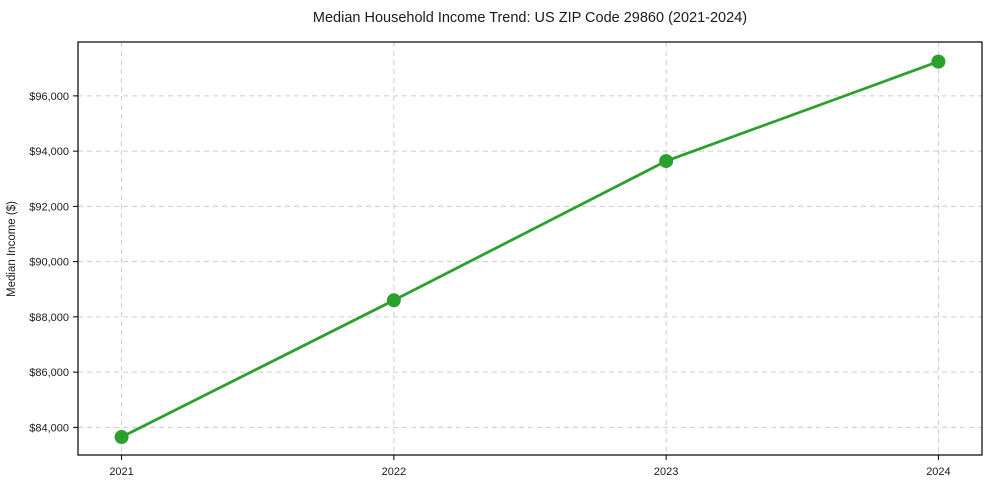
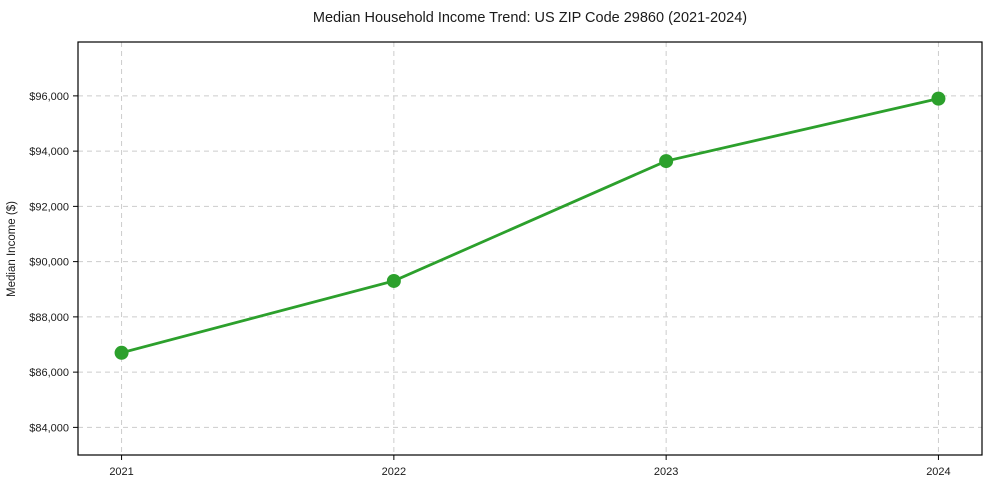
2021: $83600 -> $86700
2022: $88600 -> $89300
2024: $97200 -> $95900
